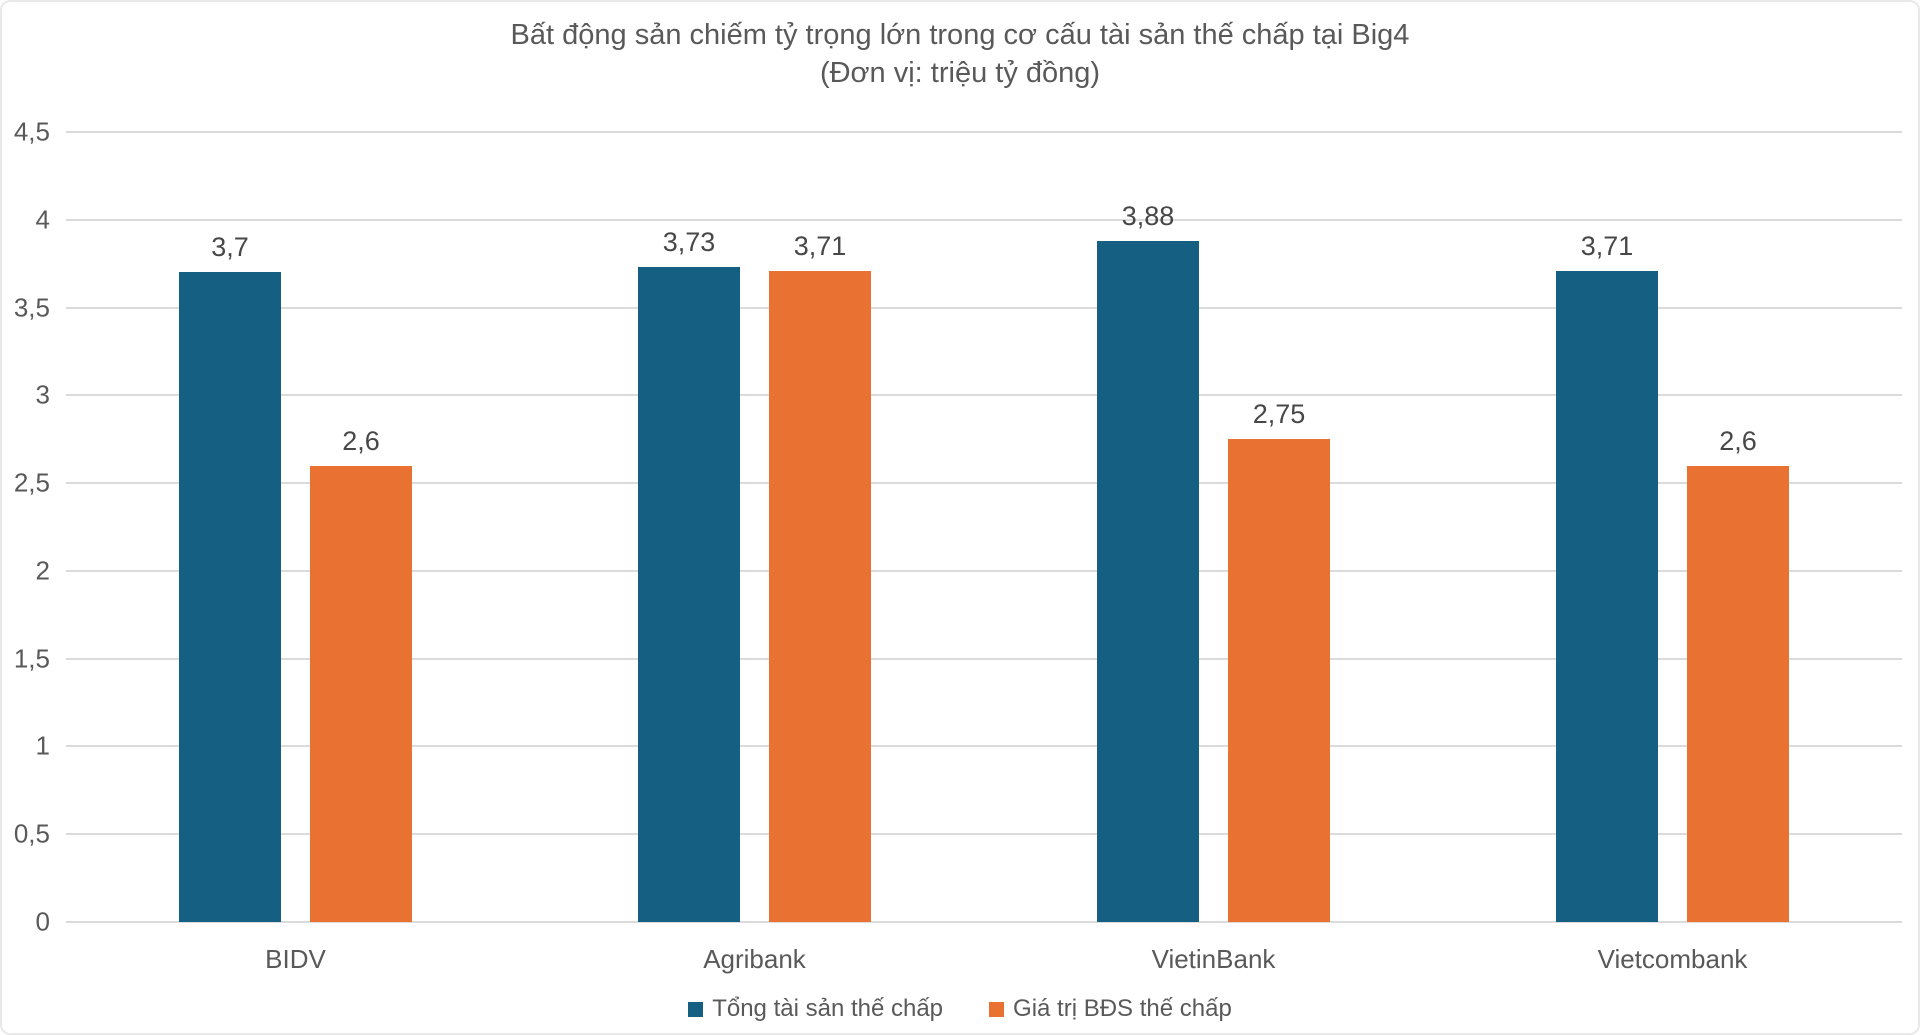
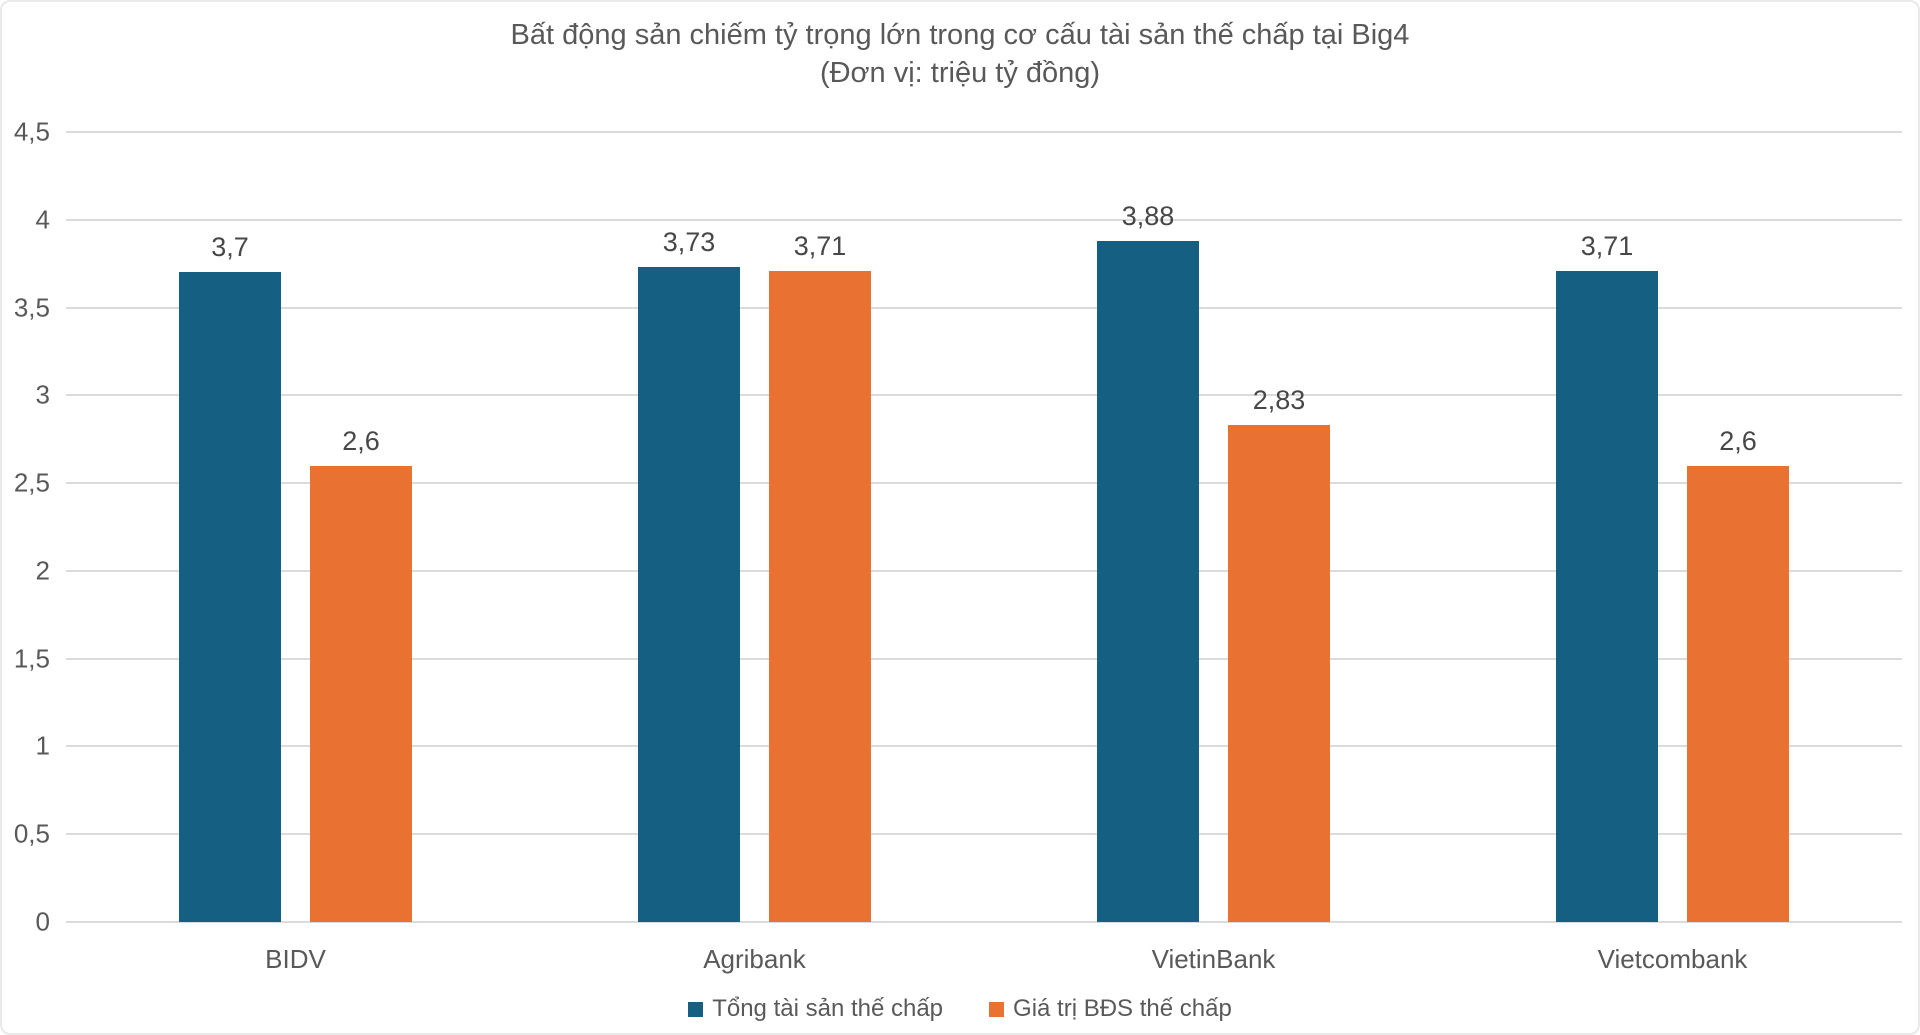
Giá trị BĐS thế chấp/VietinBank: 2,75 -> 2,83
